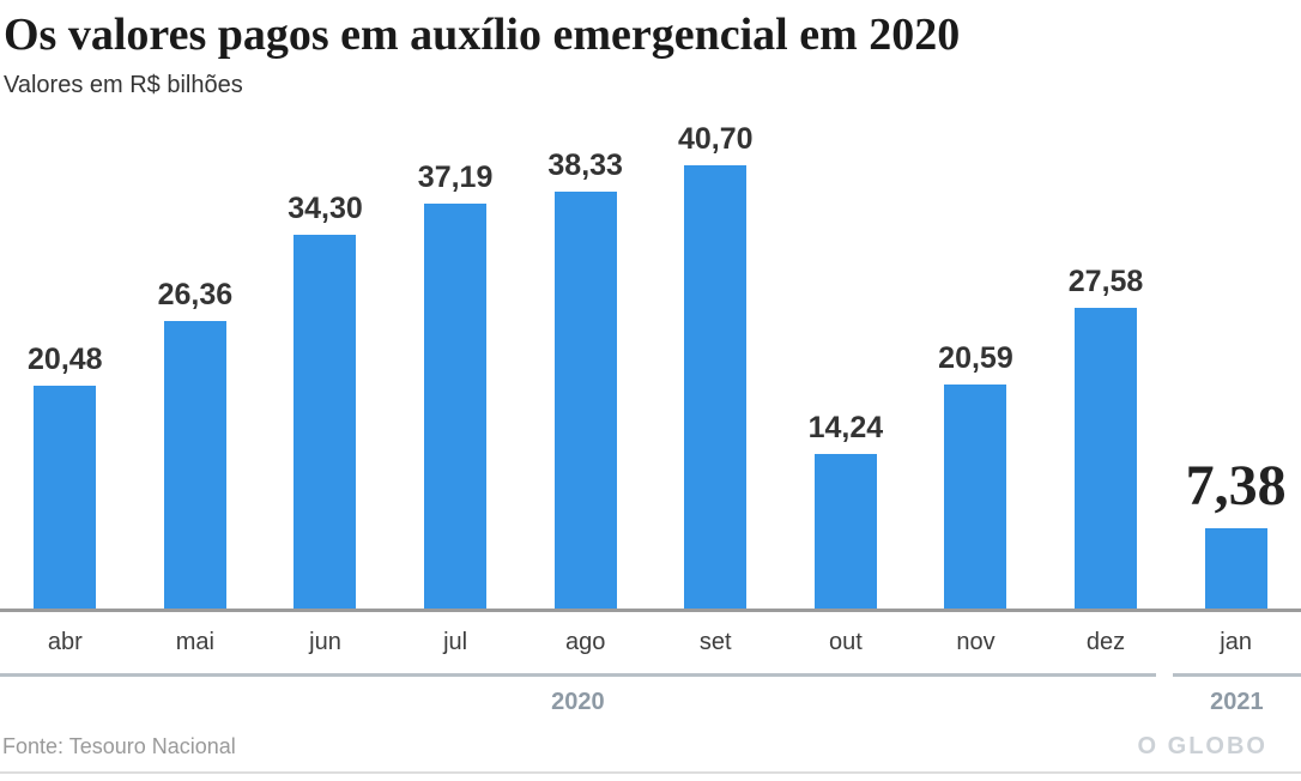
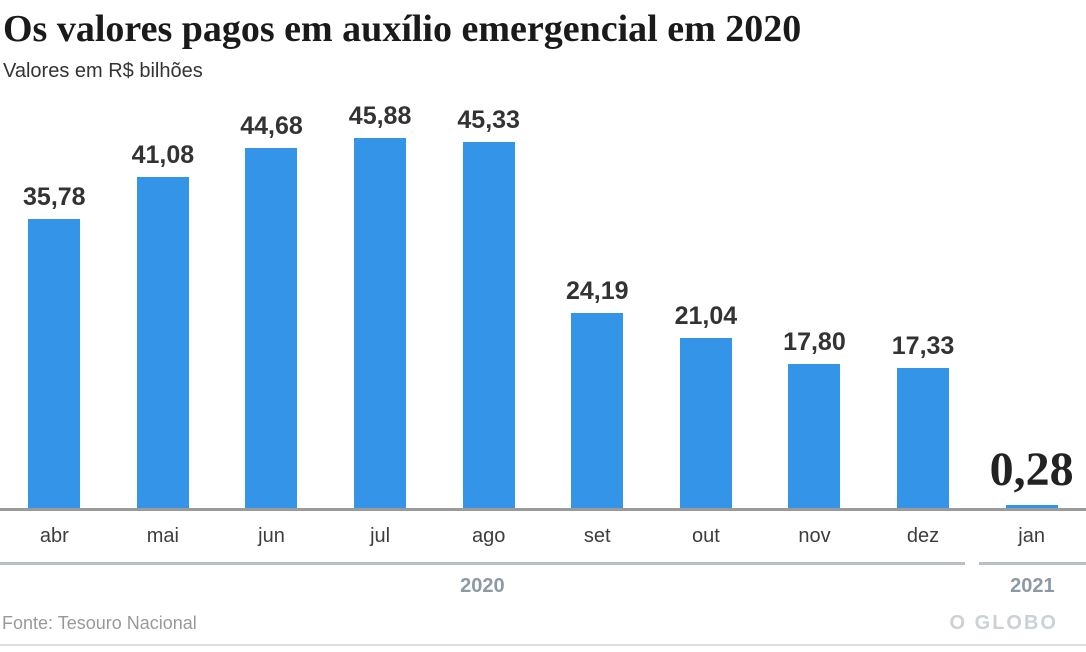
abr: 20,48 -> 35,78
mai: 26,36 -> 41,08
jun: 34,30 -> 44,68
jul: 37,19 -> 45,88
ago: 38,33 -> 45,33
set: 40,70 -> 24,19
out: 14,24 -> 21,04
nov: 20,59 -> 17,80
dez: 27,58 -> 17,33
jan: 7,38 -> 0,28
